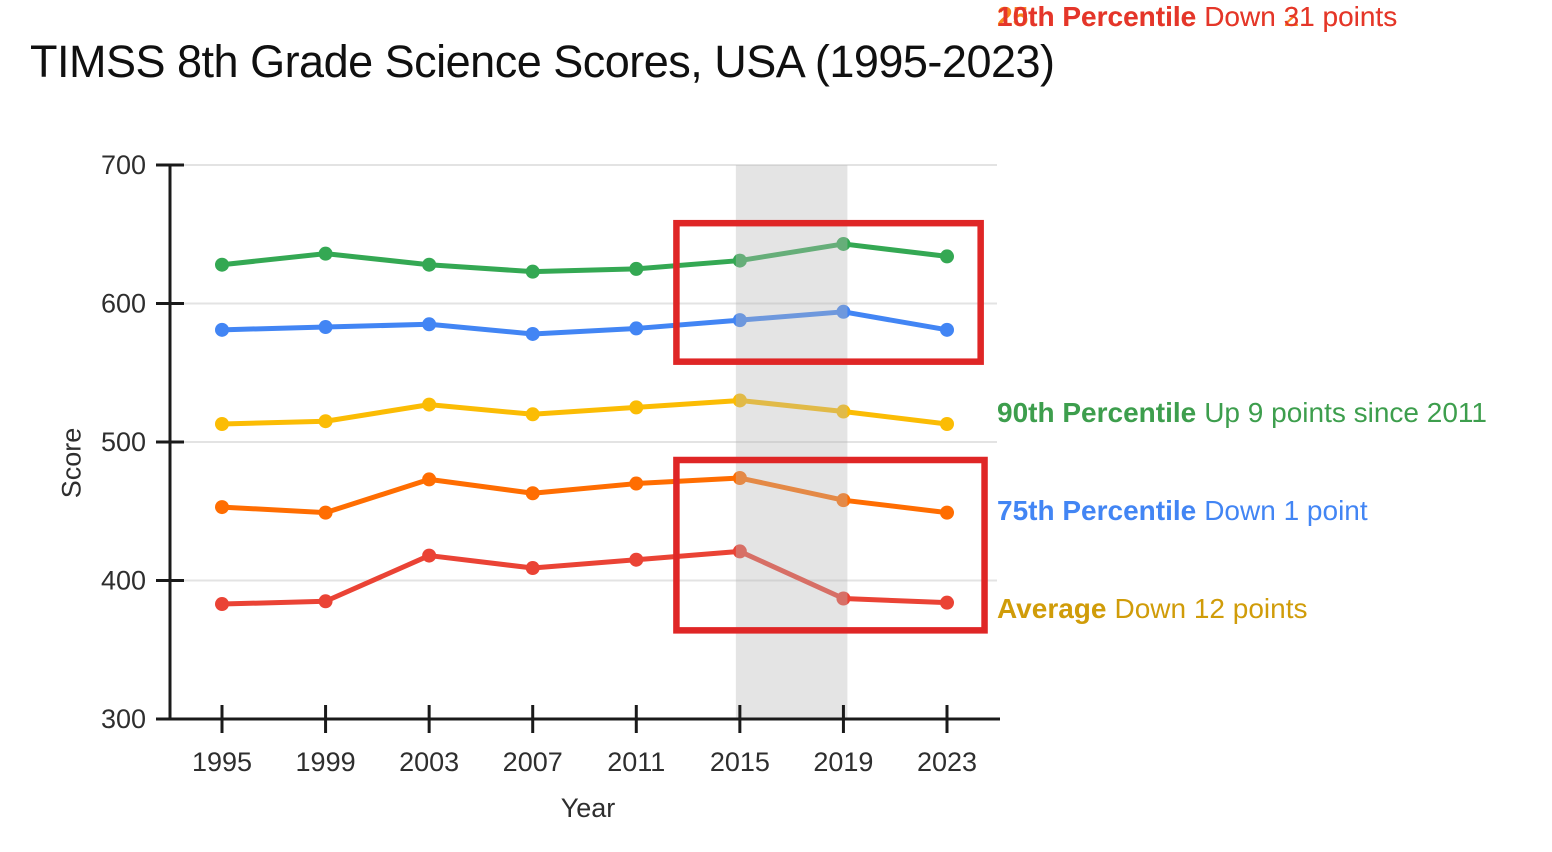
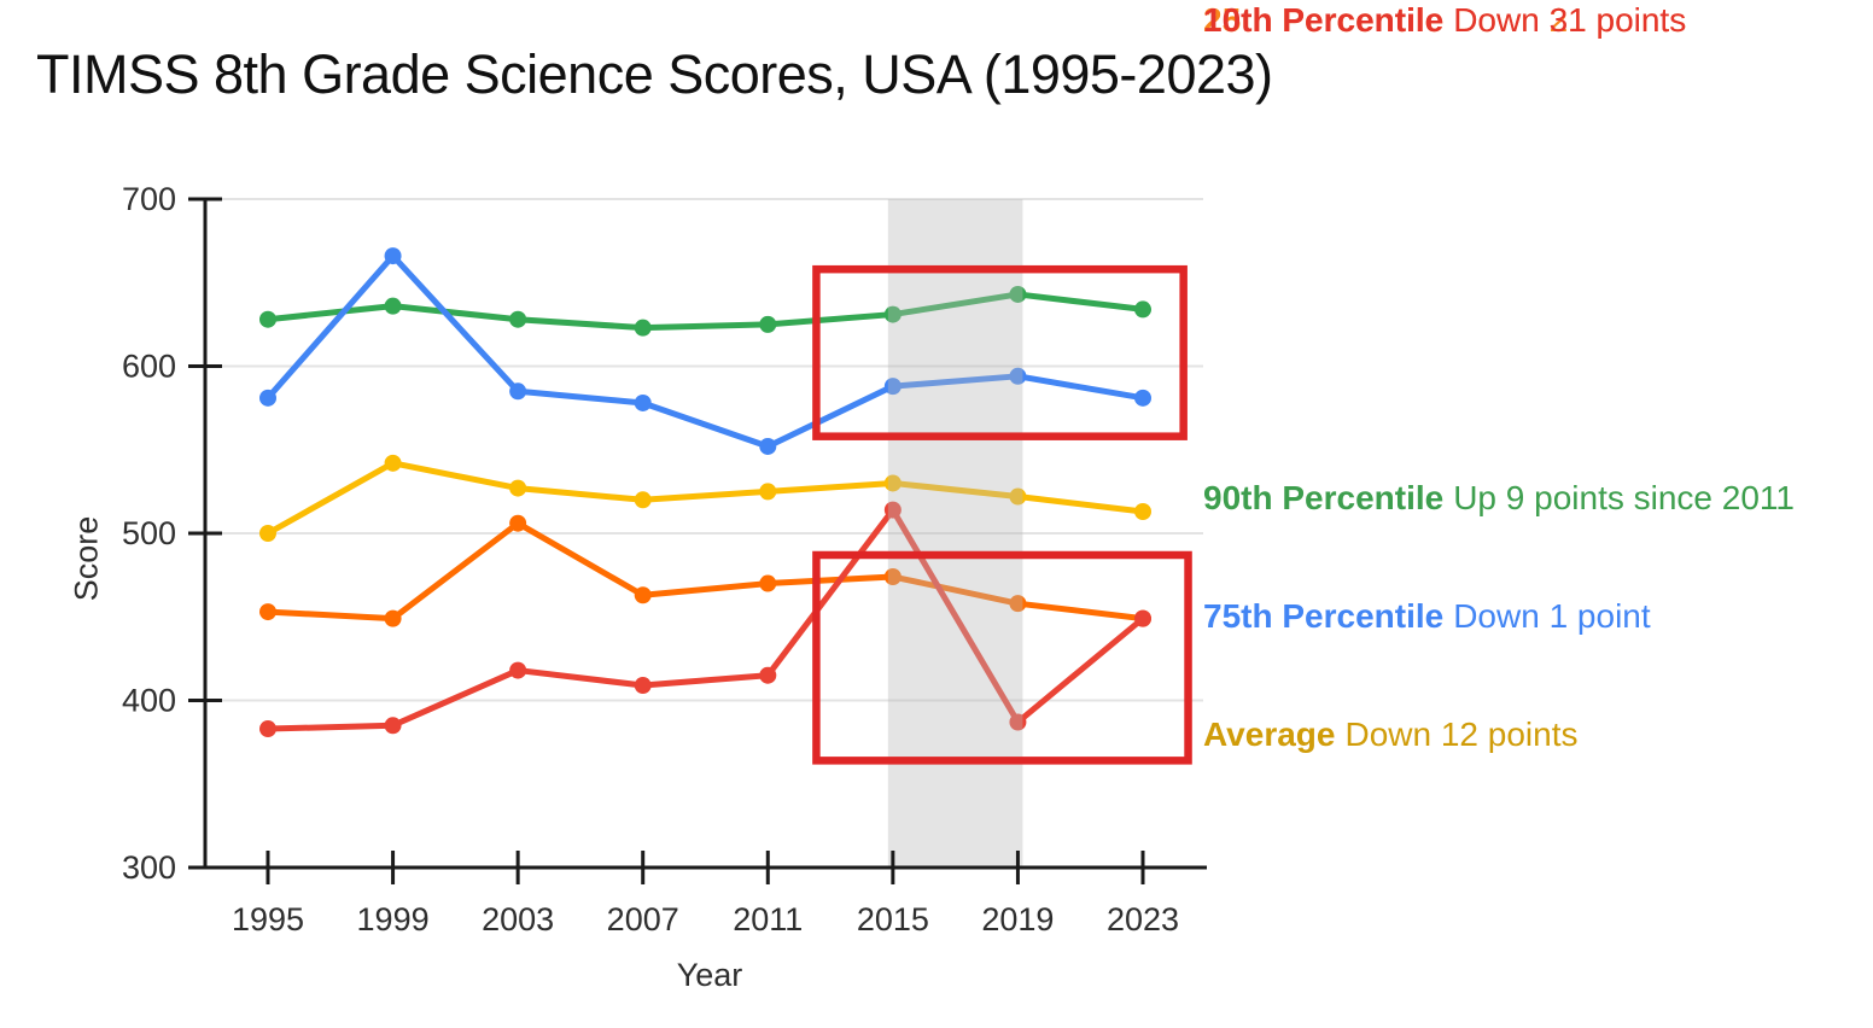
Average/1995: 513 -> 500
75th Percentile/1999: 583 -> 666
Average/1999: 515 -> 542
25th Percentile/2003: 473 -> 506
75th Percentile/2011: 582 -> 552
10th Percentile/2015: 421 -> 514
10th Percentile/2023: 384 -> 449
